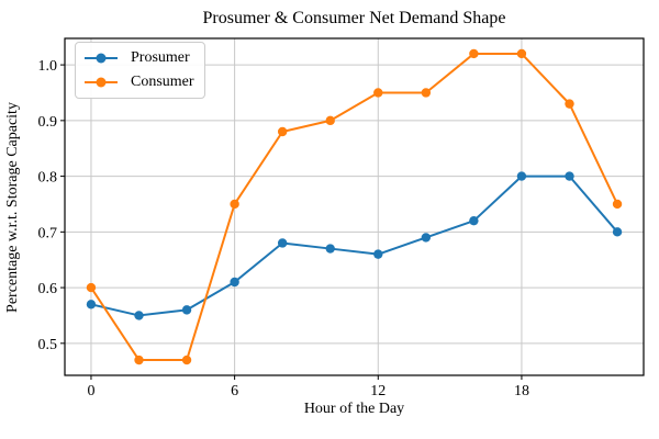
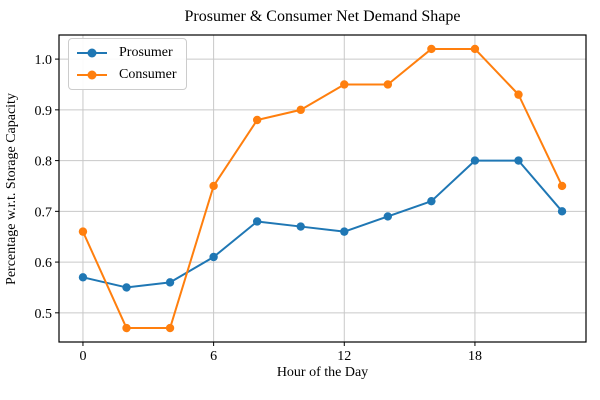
Consumer/0: 0.60 -> 0.66
